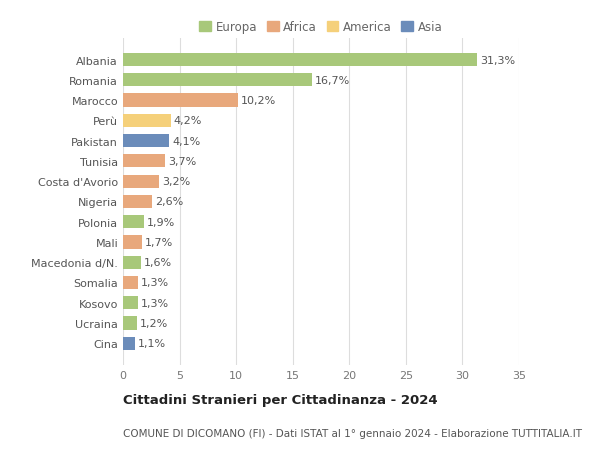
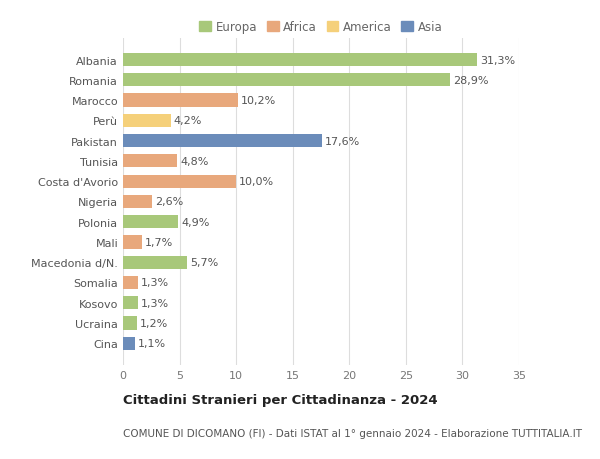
Romania: 16,7% -> 28,9%
Pakistan: 4,1% -> 17,6%
Tunisia: 3,7% -> 4,8%
Costa d'Avorio: 3,2% -> 10,0%
Polonia: 1,9% -> 4,9%
Macedonia d/N.: 1,6% -> 5,7%
